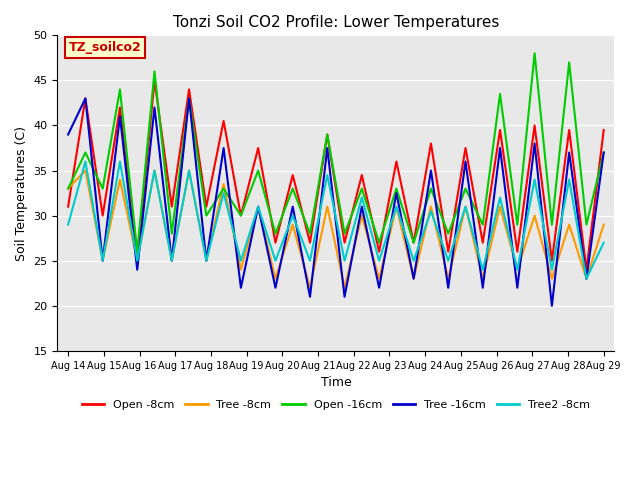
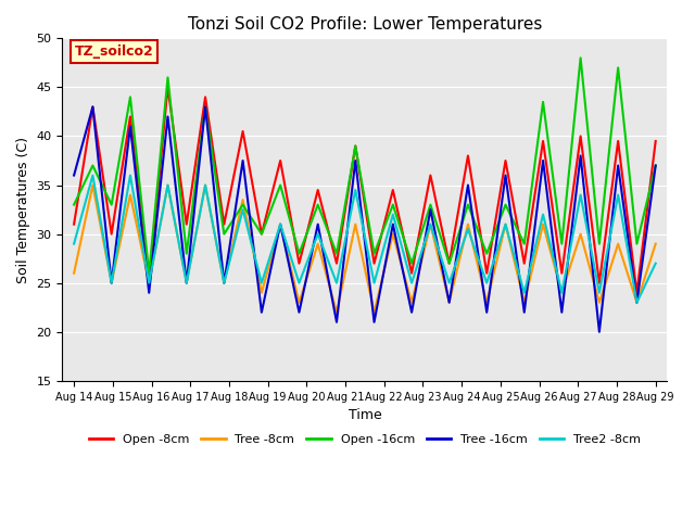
Tree -8cm/Aug 14: 33.0 -> 26.0
Tree -16cm/Aug 14: 39.0 -> 36.0
